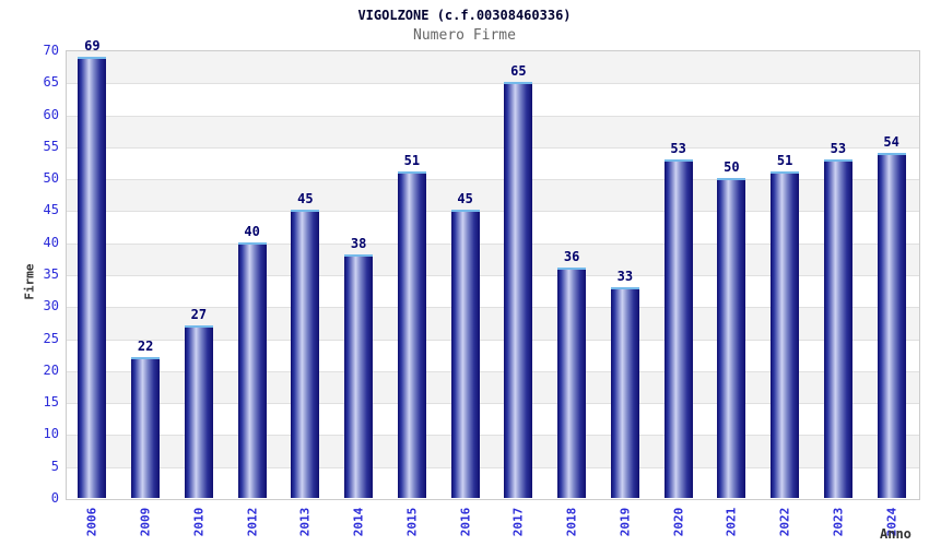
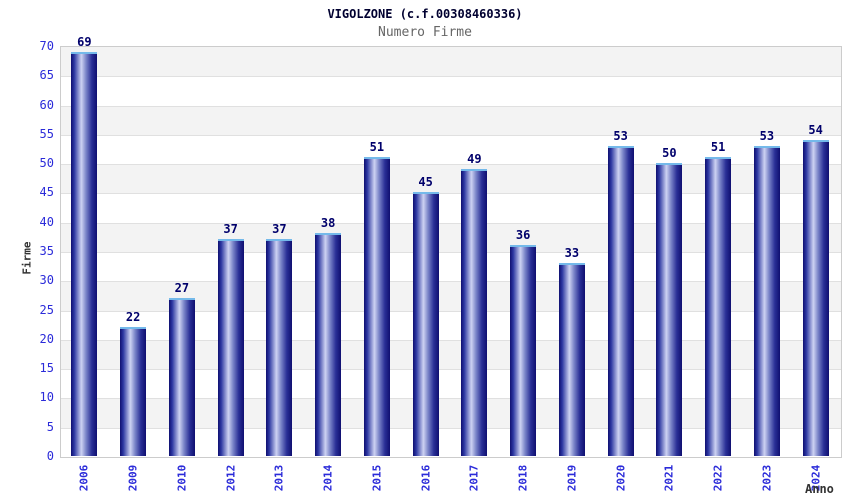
2012: 40 -> 37
2013: 45 -> 37
2017: 65 -> 49
